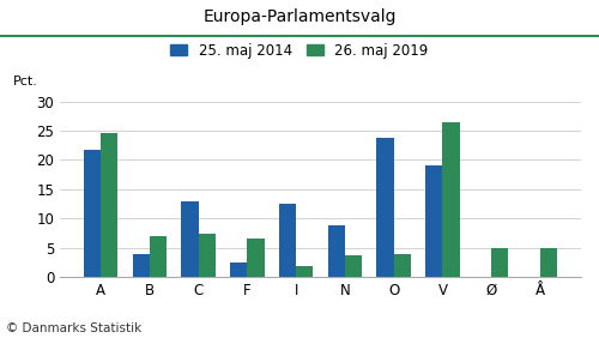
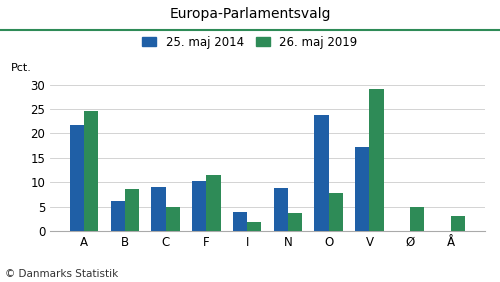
25. maj 2014/B: 4.0 -> 6.2
26. maj 2019/B: 7.0 -> 8.7
25. maj 2014/C: 13.0 -> 9.0
26. maj 2019/C: 7.5 -> 4.9
25. maj 2014/F: 2.5 -> 10.2
26. maj 2019/F: 6.5 -> 11.5
25. maj 2014/I: 12.5 -> 3.9
26. maj 2019/O: 4.0 -> 7.9
25. maj 2014/V: 19.0 -> 17.2
26. maj 2019/V: 26.5 -> 29.1
26. maj 2019/Å: 5.0 -> 3.2
